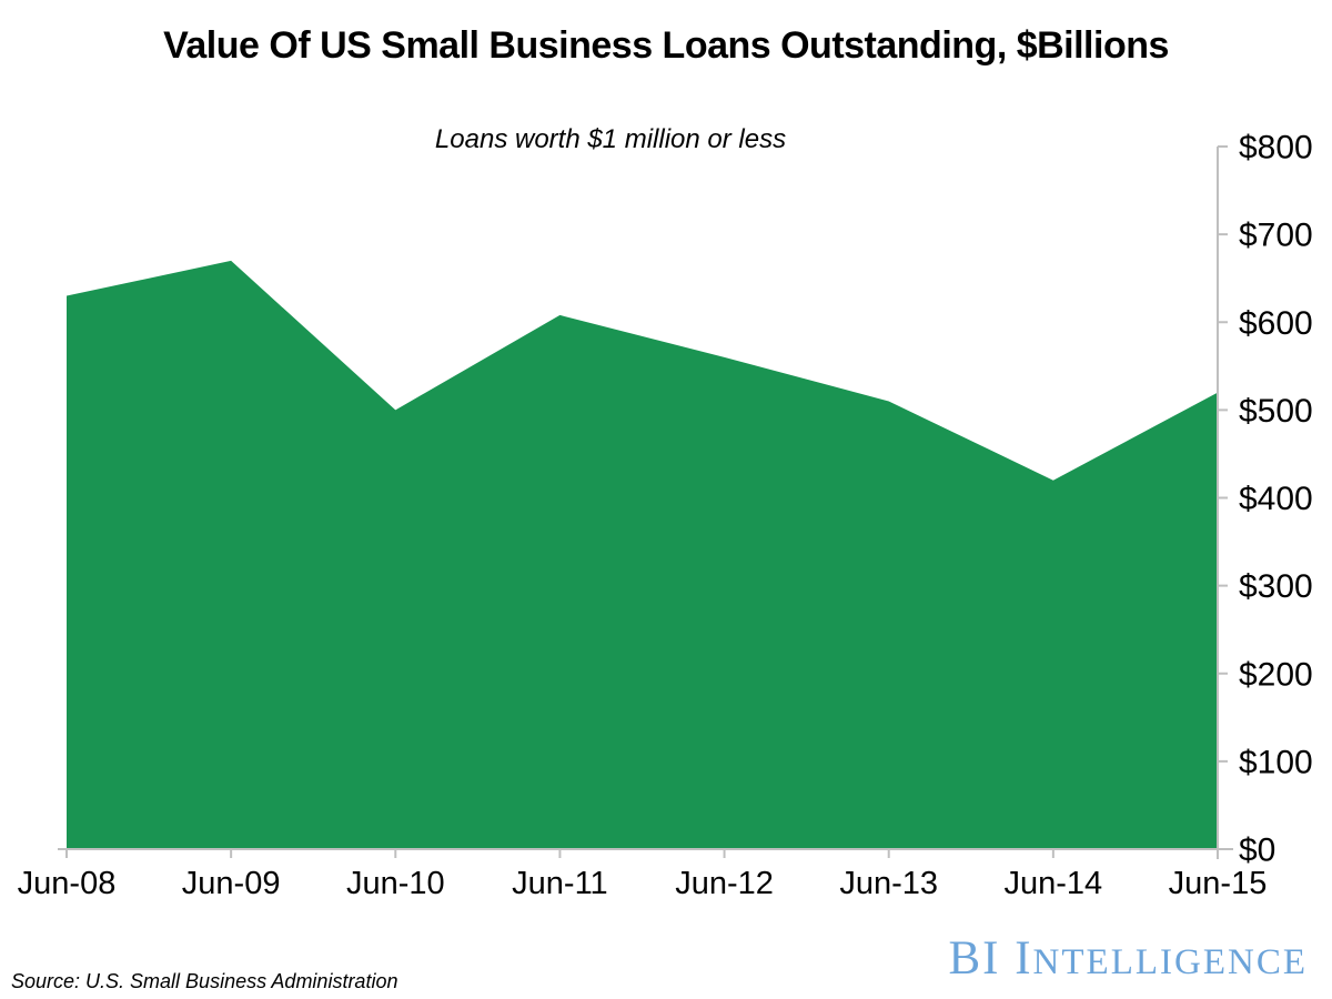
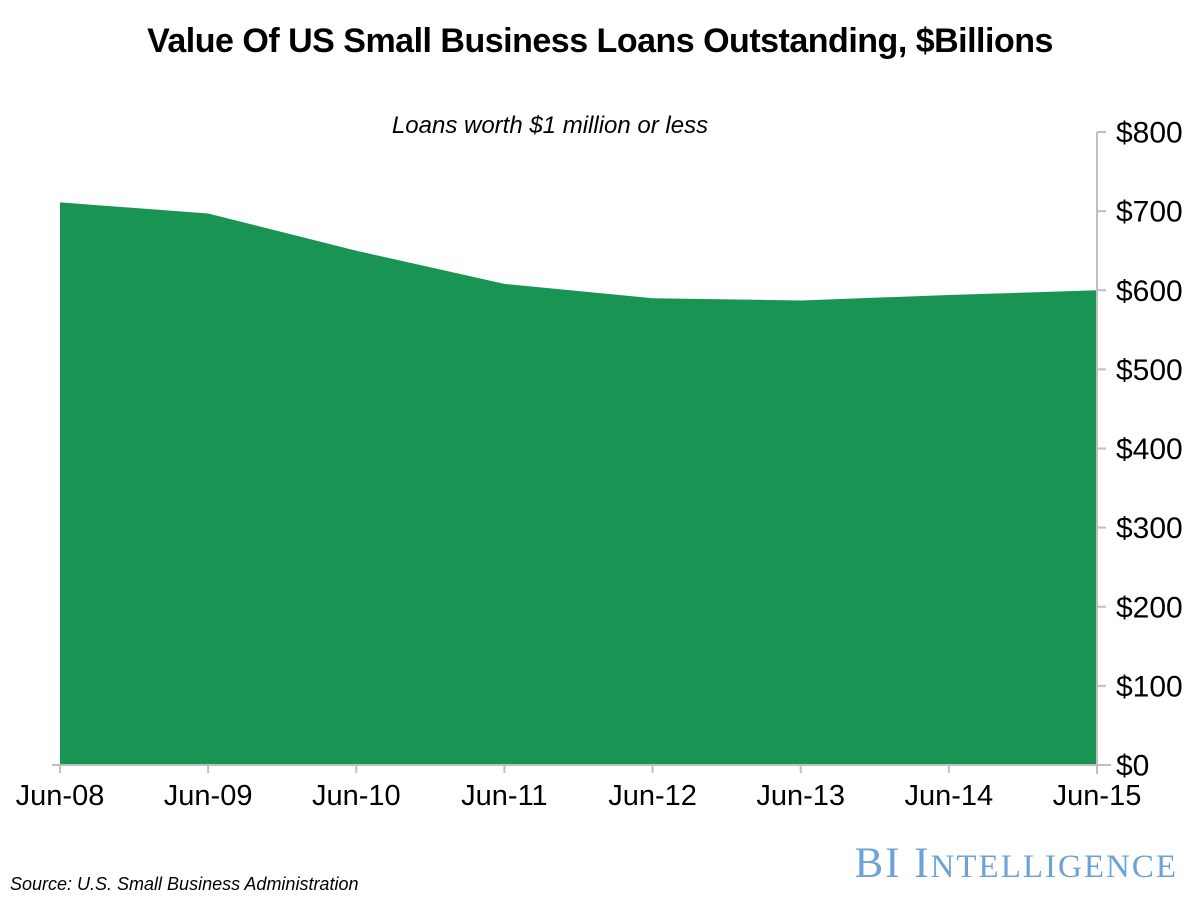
Jun-08: $630 -> $710
Jun-09: $670 -> $700
Jun-10: $500 -> $650
Jun-12: $560 -> $590
Jun-13: $510 -> $590
Jun-14: $420 -> $590
Jun-15: $520 -> $600
